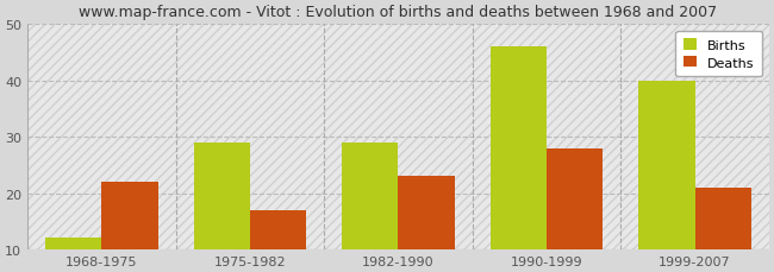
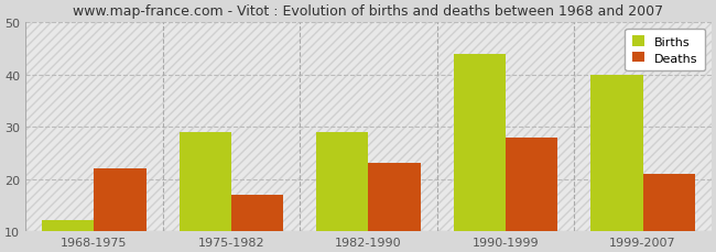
Births/1990-1999: 46 -> 44
